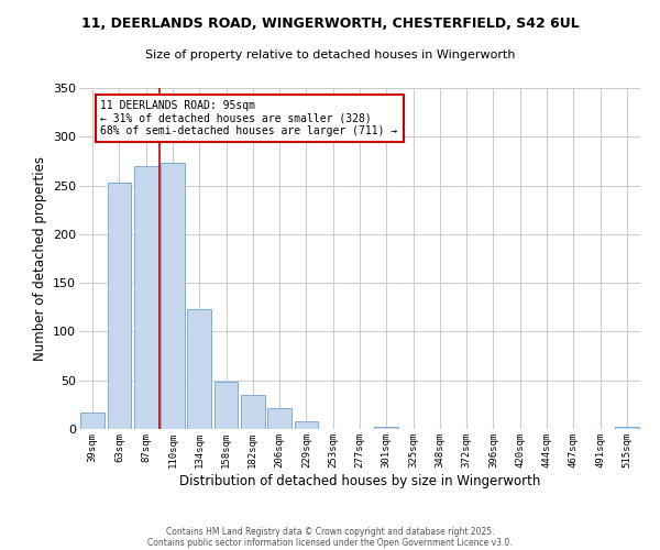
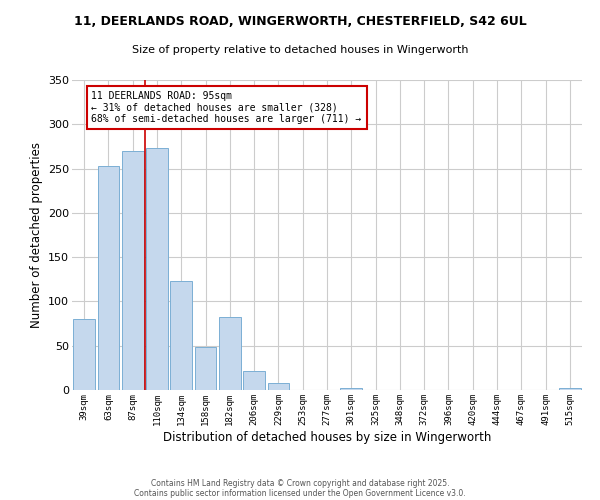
39sqm: 17 -> 80
182sqm: 35 -> 82
